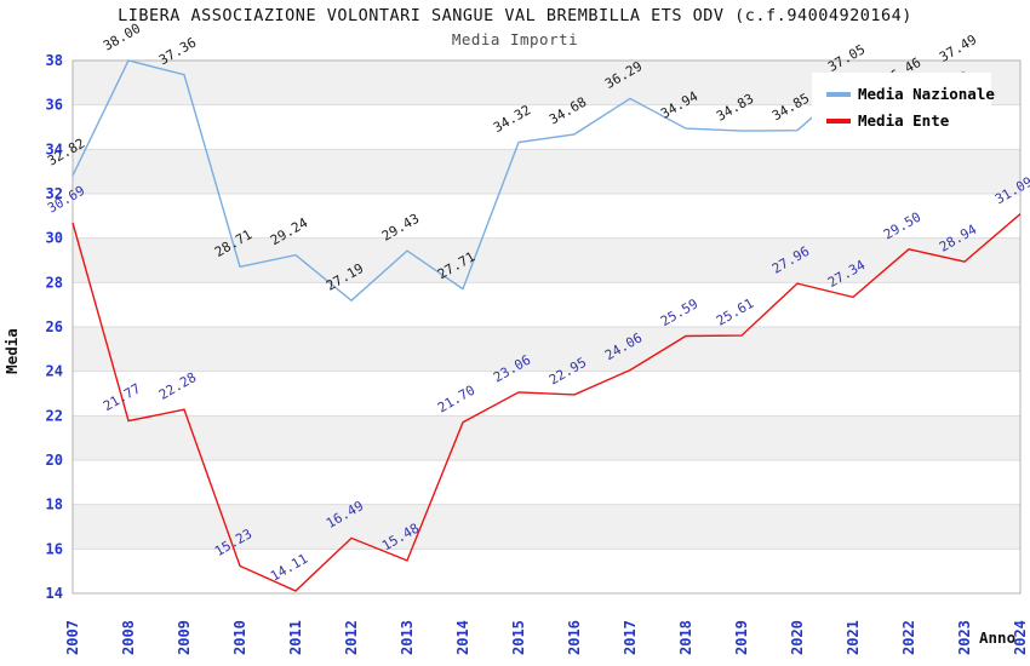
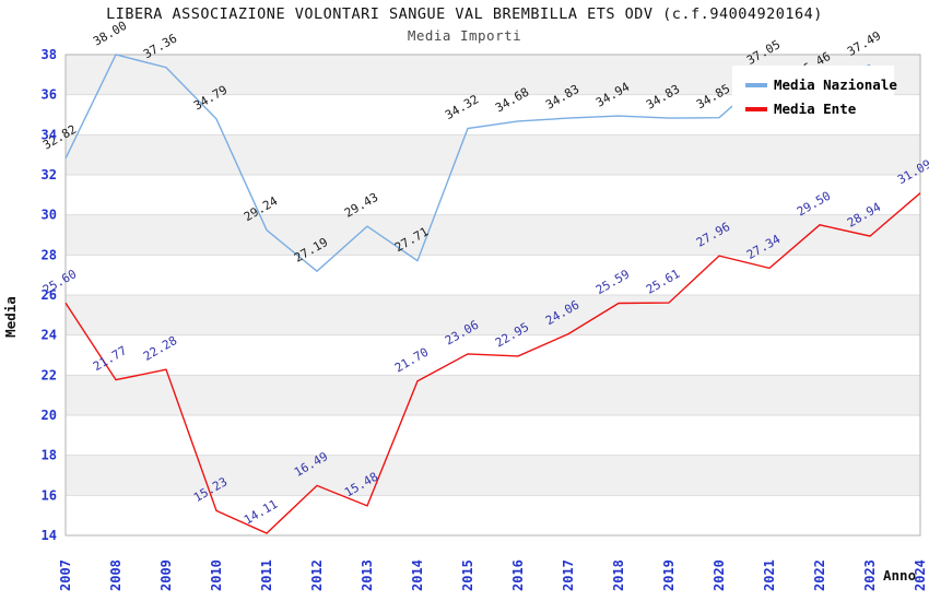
Media Ente/2007: 30.69 -> 25.60
Media Nazionale/2010: 28.71 -> 34.79
Media Nazionale/2017: 36.29 -> 34.83
